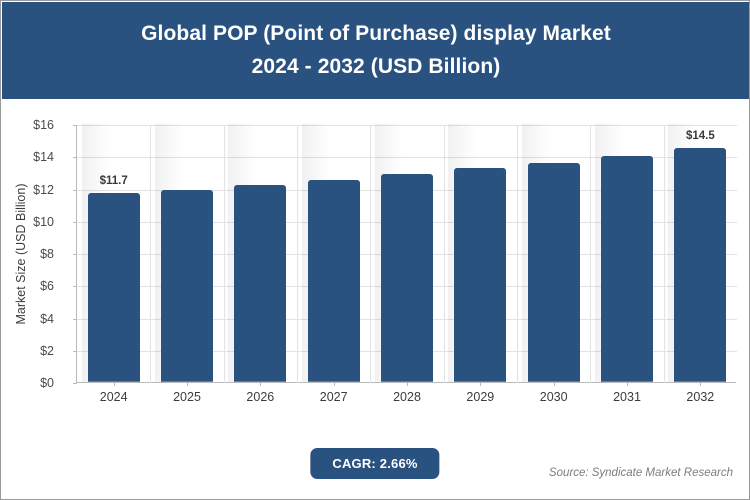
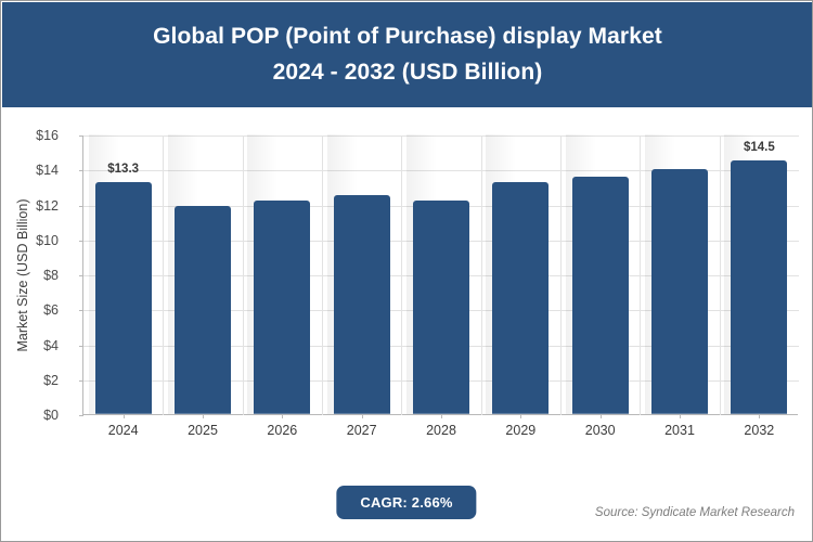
2024: $11.7 -> $13.3
2028: $12.9 -> $12.2
